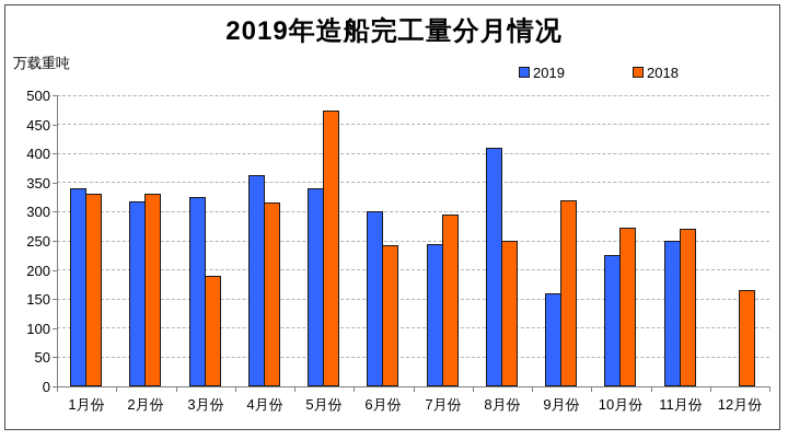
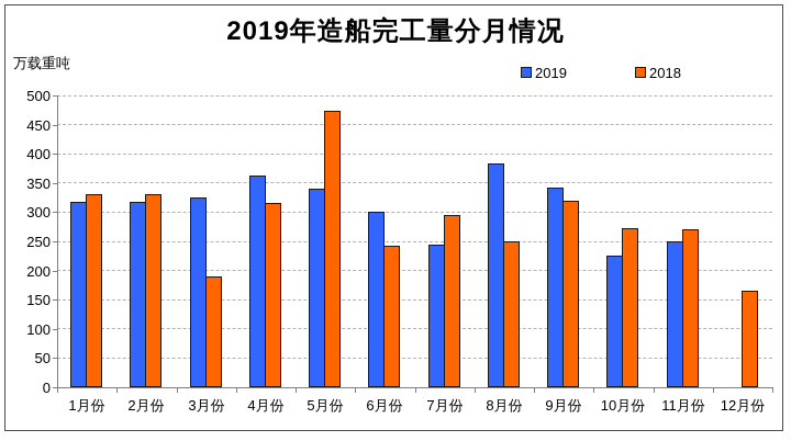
2019/1月份: 340 -> 320
2019/8月份: 410 -> 380
2019/9月份: 160 -> 340
